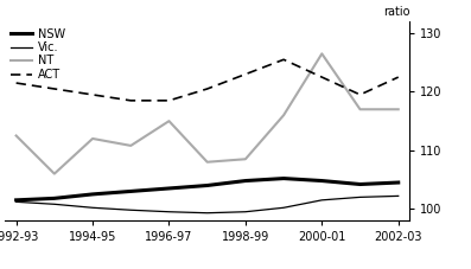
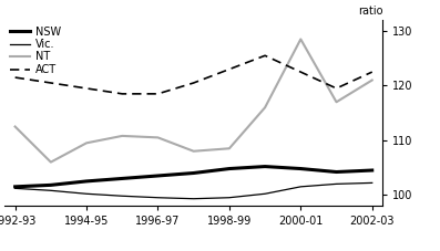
NT/1994-95: 112.0 -> 109.5
NT/1996-97: 115.0 -> 110.5
NT/2000-01: 126.5 -> 128.5
NT/2002-03: 117.0 -> 121.0
